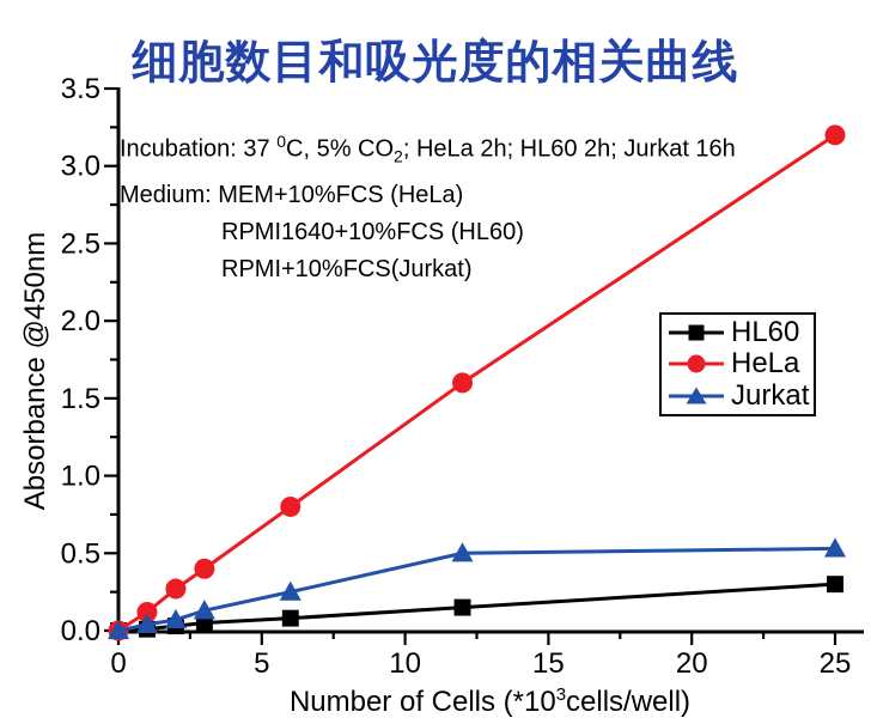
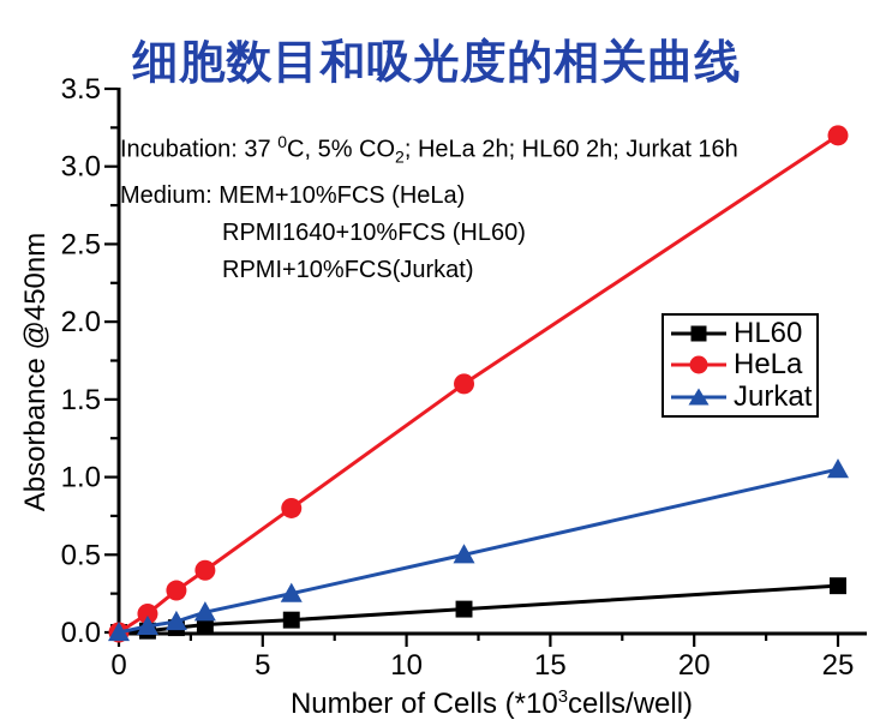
Jurkat/25: 0.53 -> 1.05
